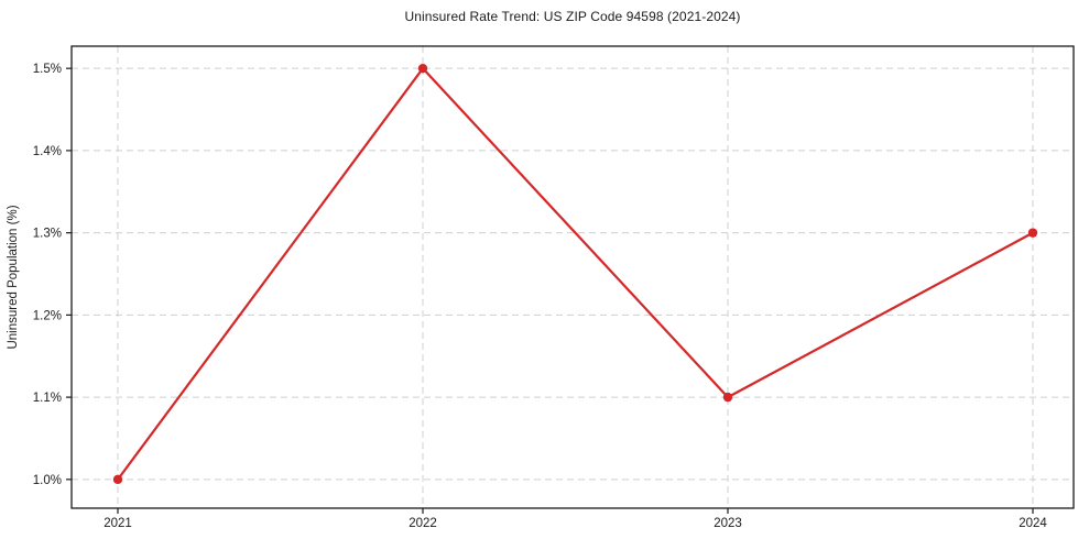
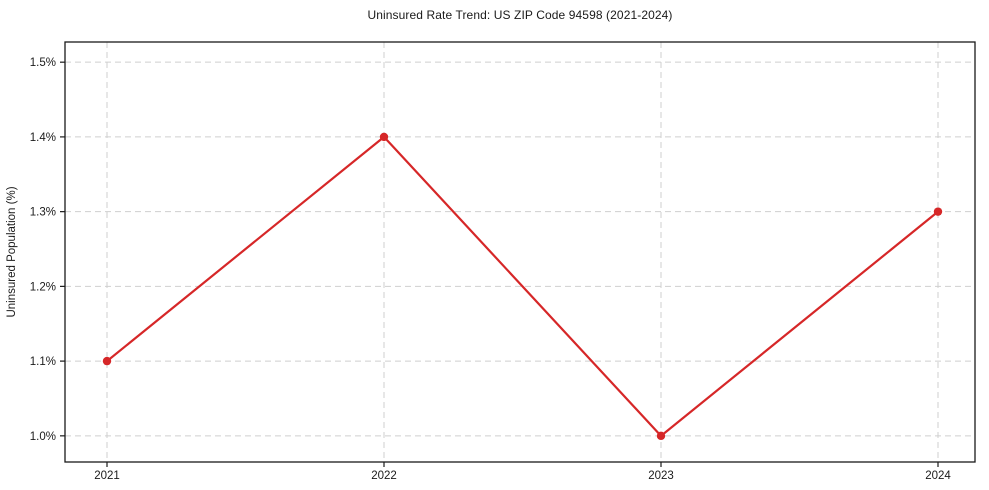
2021: 1.0% -> 1.1%
2022: 1.5% -> 1.4%
2023: 1.1% -> 1.0%
